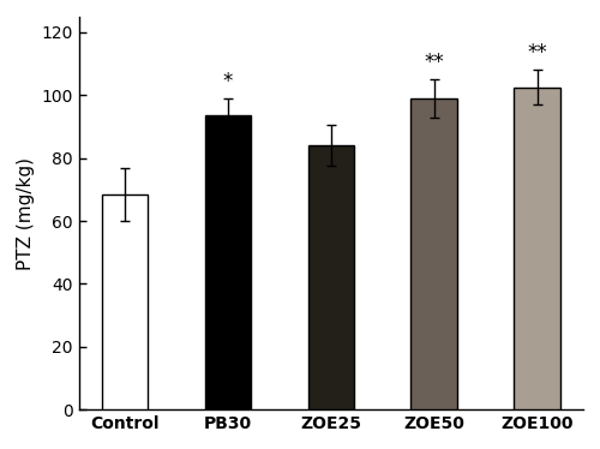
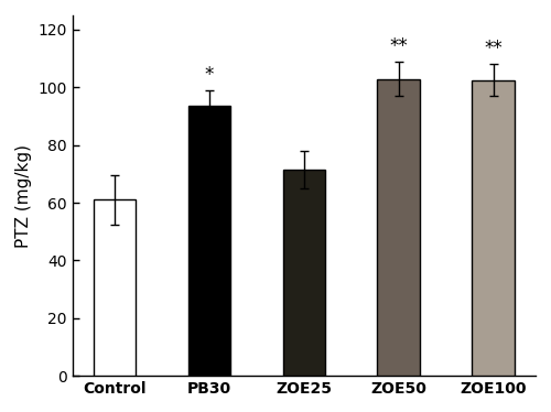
Control: 68.5 -> 61.0
ZOE25: 84.0 -> 71.5
ZOE50: 99.0 -> 103.0
